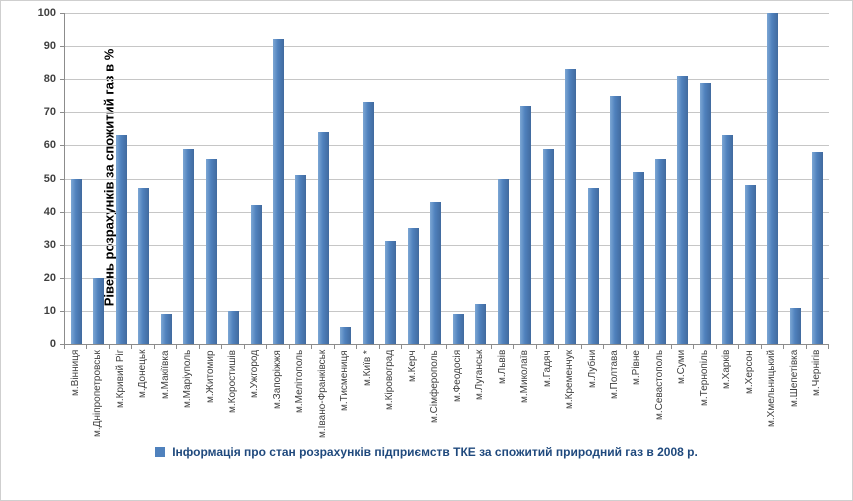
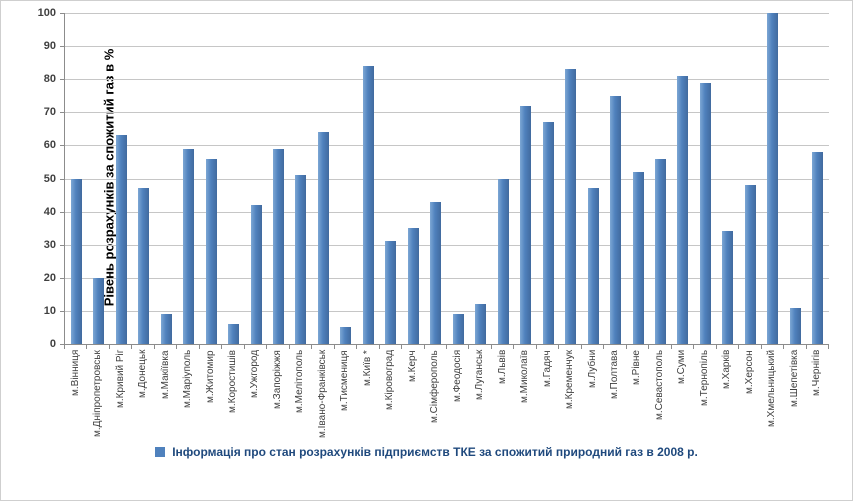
м.Коростишів: 10 -> 6
м.Запоріжжя: 92 -> 59
м.Київ *: 73 -> 84
м.Гадяч: 59 -> 67
м.Харків: 63 -> 34
